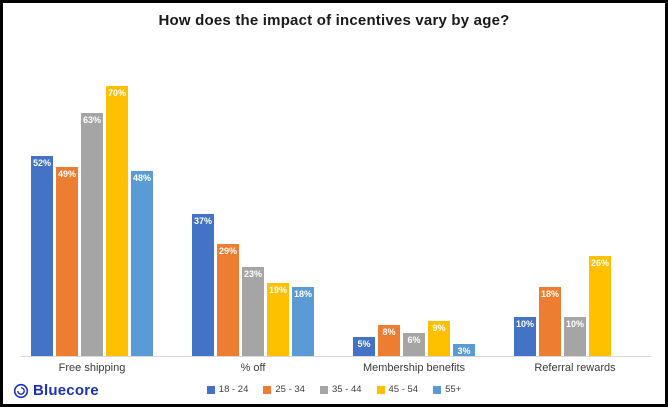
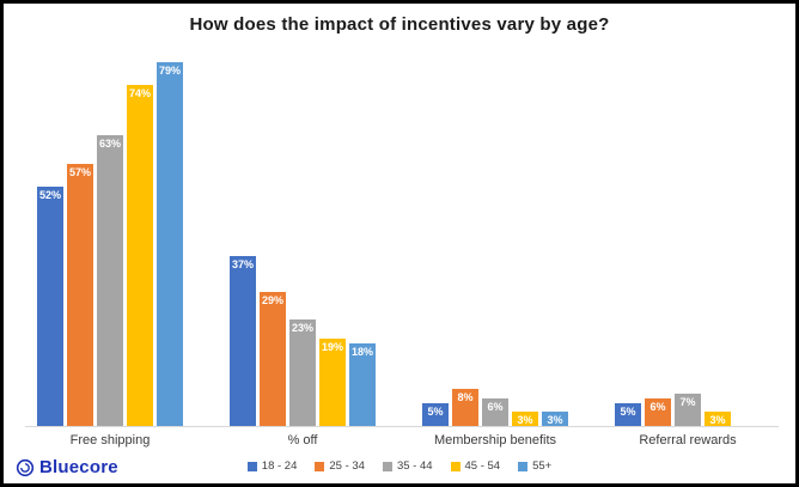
25 - 34/Free shipping: 49% -> 57%
45 - 54/Free shipping: 70% -> 74%
55+/Free shipping: 48% -> 79%
45 - 54/Membership benefits: 9% -> 3%
18 - 24/Referral rewards: 10% -> 5%
25 - 34/Referral rewards: 18% -> 6%
35 - 44/Referral rewards: 10% -> 7%
45 - 54/Referral rewards: 26% -> 3%
